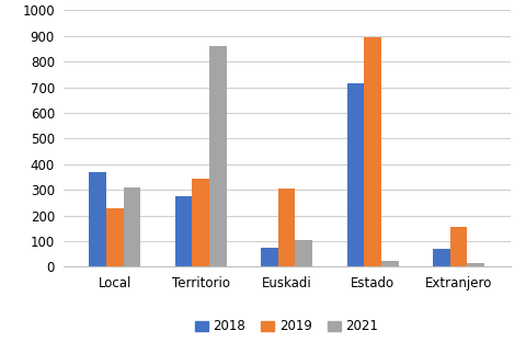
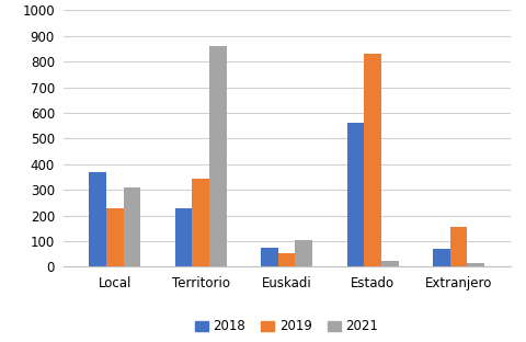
2018/Territorio: 275 -> 230
2019/Euskadi: 305 -> 52
2018/Estado: 715 -> 560
2019/Estado: 895 -> 830
